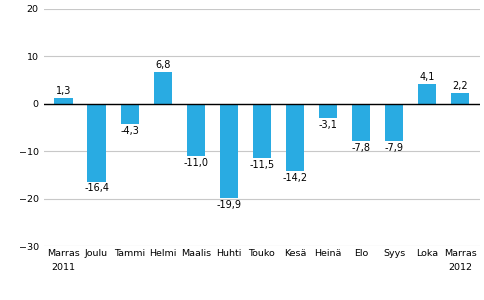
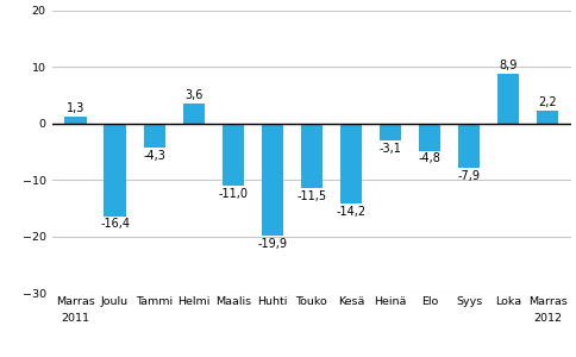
Helmi: 6,8 -> 3,6
Elo: -7,8 -> -4,8
Loka: 4,1 -> 8,9
